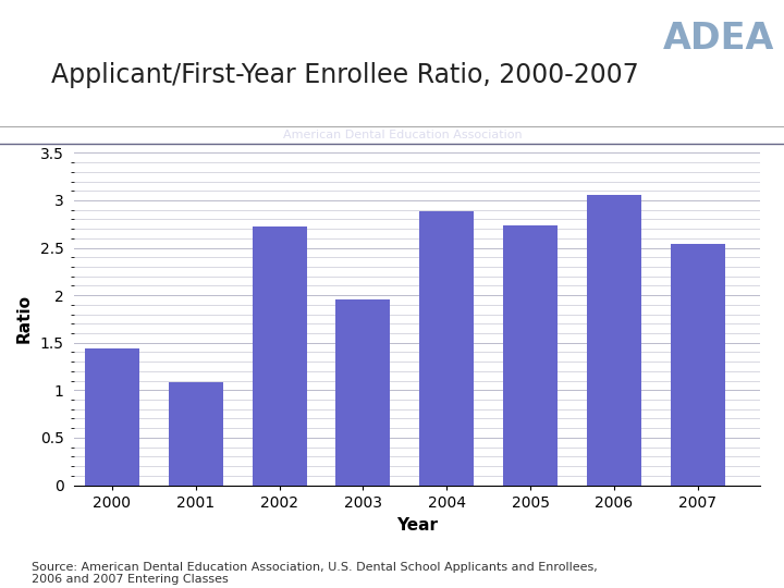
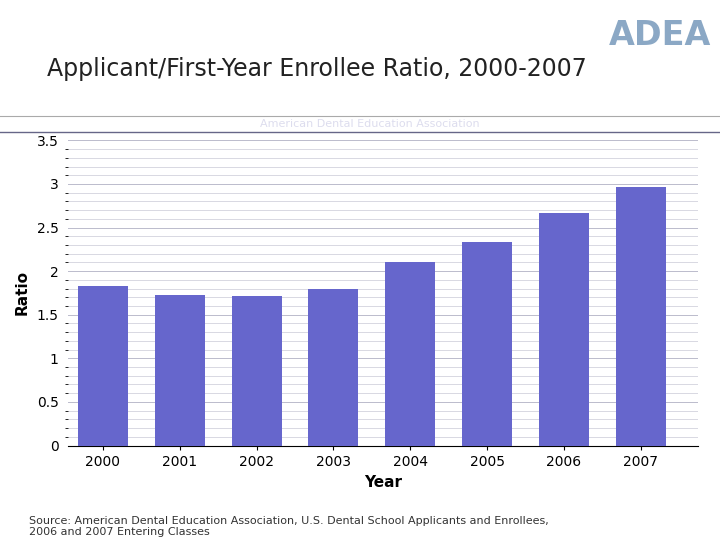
2000: 1.44 -> 1.83
2001: 1.08 -> 1.73
2002: 2.72 -> 1.72
2003: 1.96 -> 1.80
2004: 2.88 -> 2.10
2005: 2.74 -> 2.33
2006: 3.06 -> 2.67
2007: 2.54 -> 2.97
